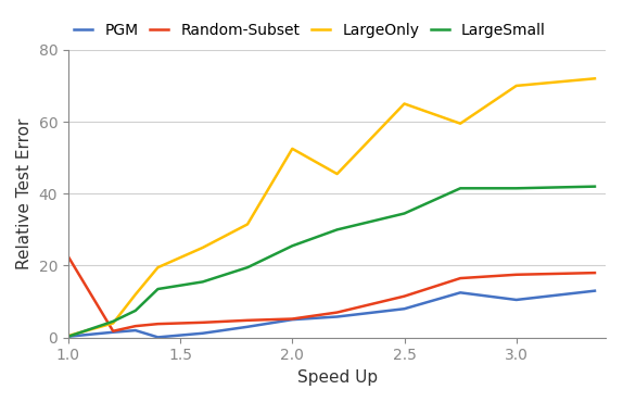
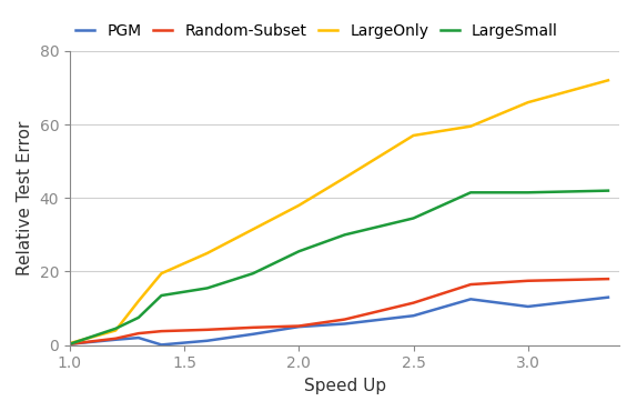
Random-Subset/1.0: 22.5 -> 0.3
LargeOnly/2.0: 52.5 -> 38.0
LargeOnly/2.5: 65.0 -> 57.0
LargeOnly/3.0: 70.0 -> 66.0
